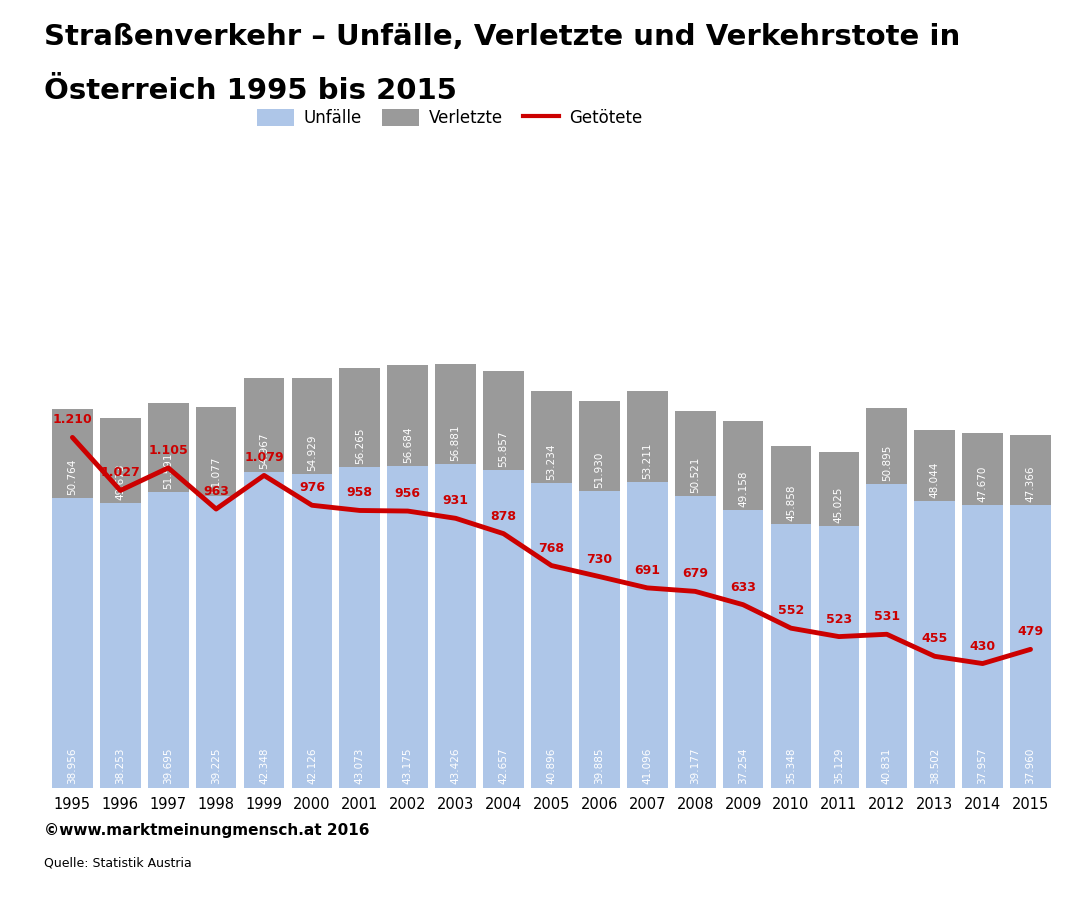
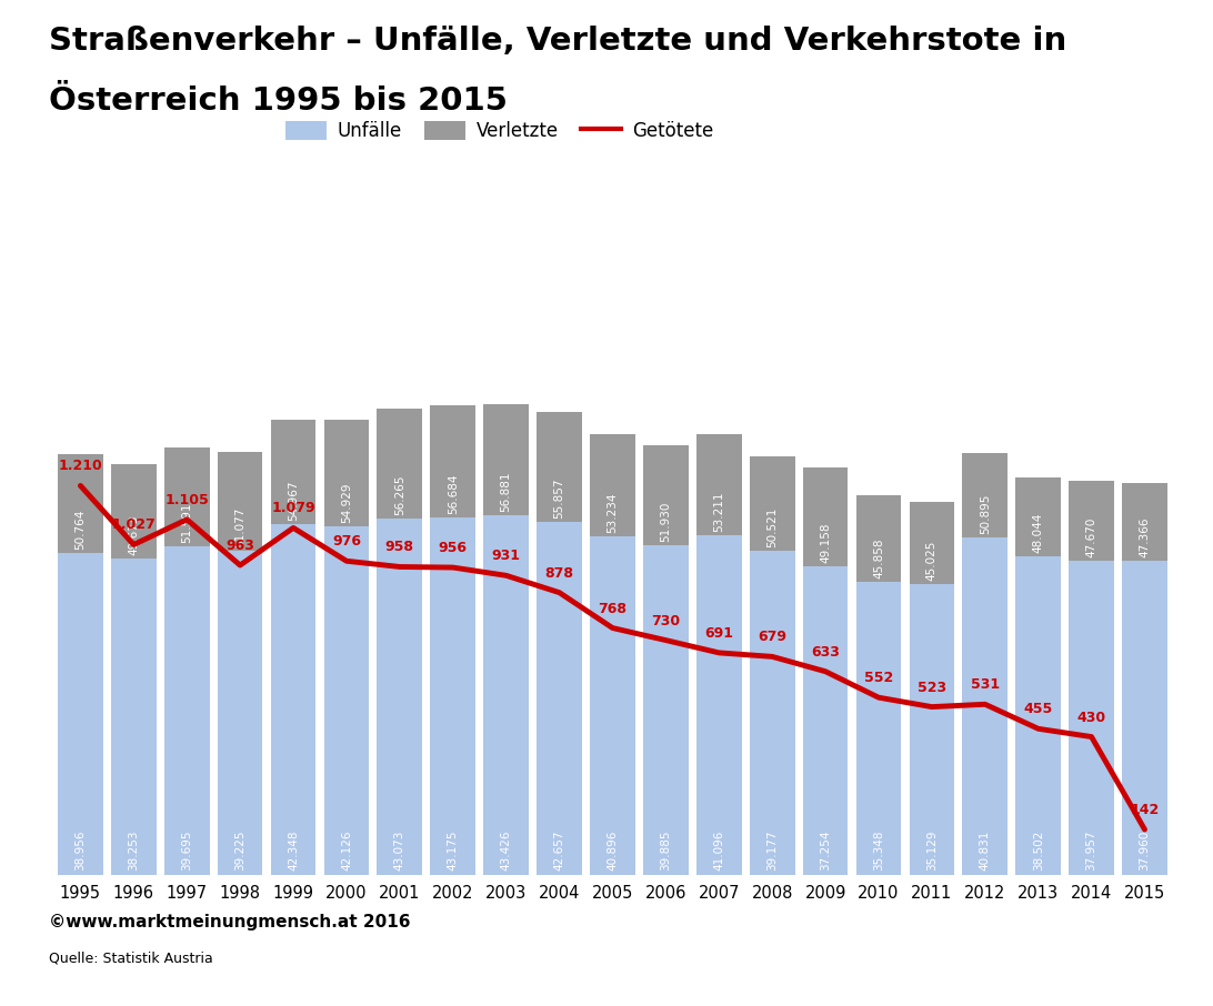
Getötete/2015: 479 -> 142
